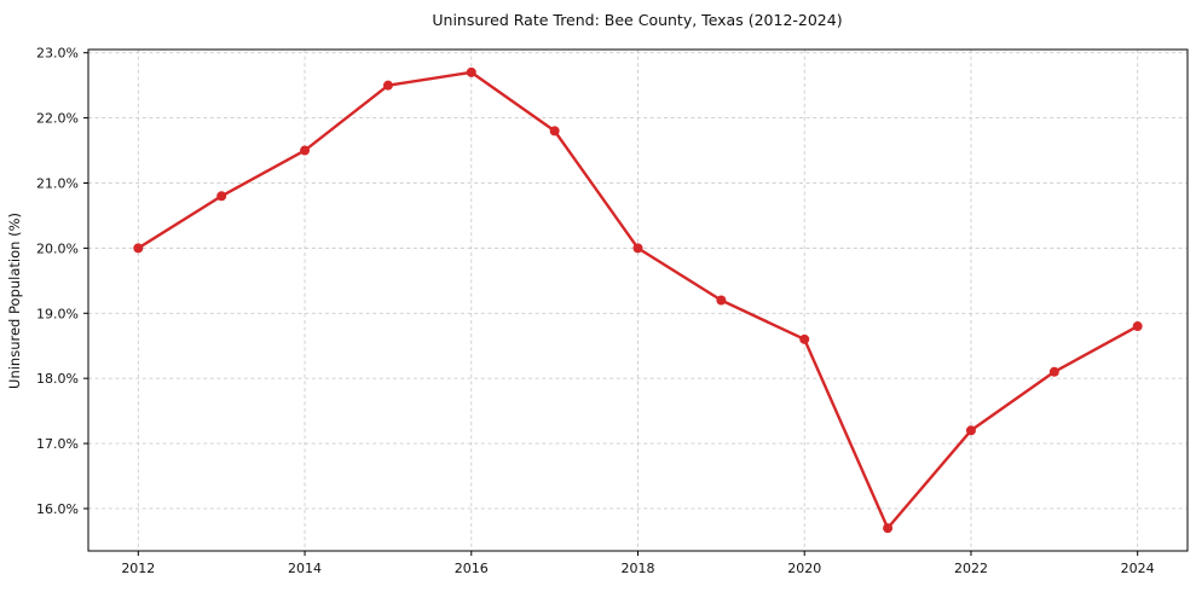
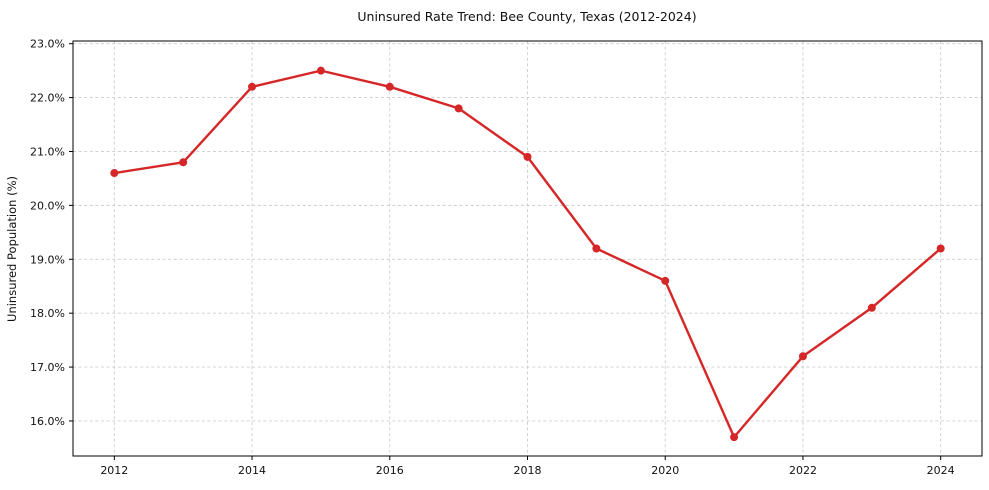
2012: 20.0% -> 20.6%
2014: 21.5% -> 22.2%
2016: 22.7% -> 22.2%
2018: 20.0% -> 20.9%
2024: 18.8% -> 19.2%
